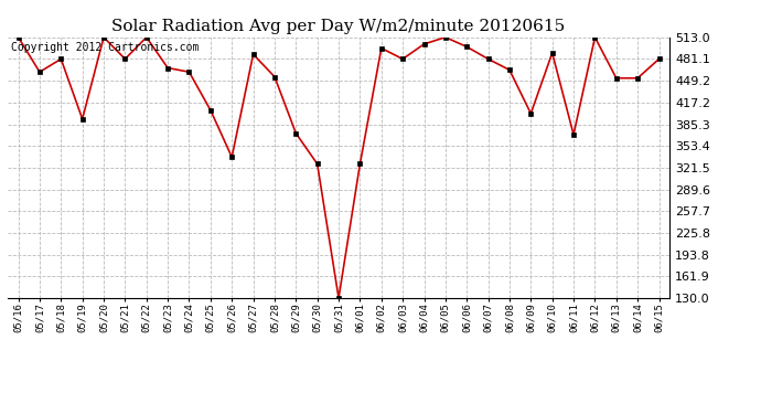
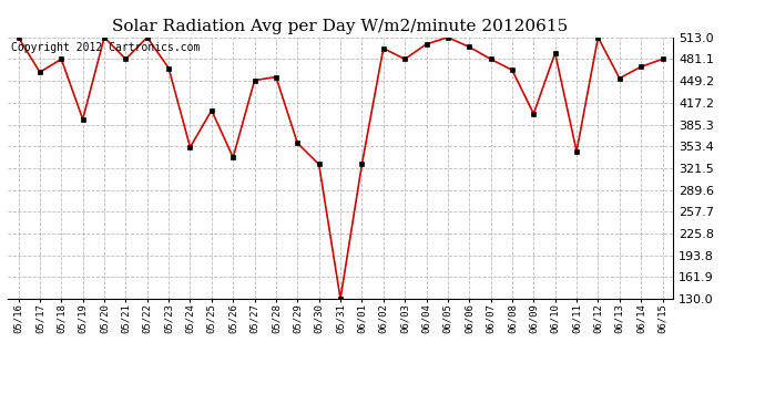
05/24: 462 -> 352
05/27: 488 -> 450
05/29: 372 -> 358
06/11: 370 -> 346
06/14: 453 -> 470
